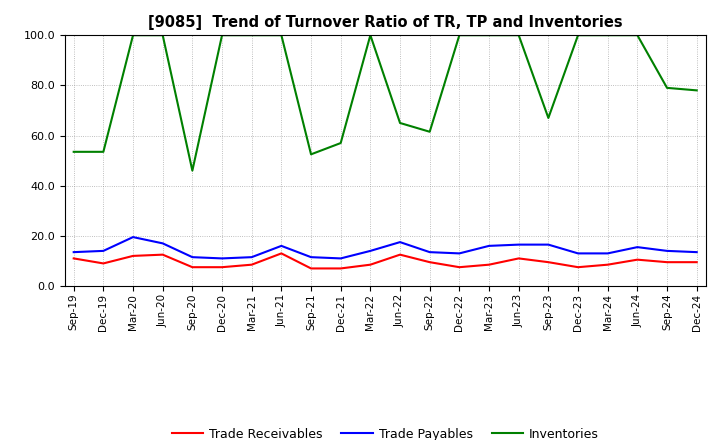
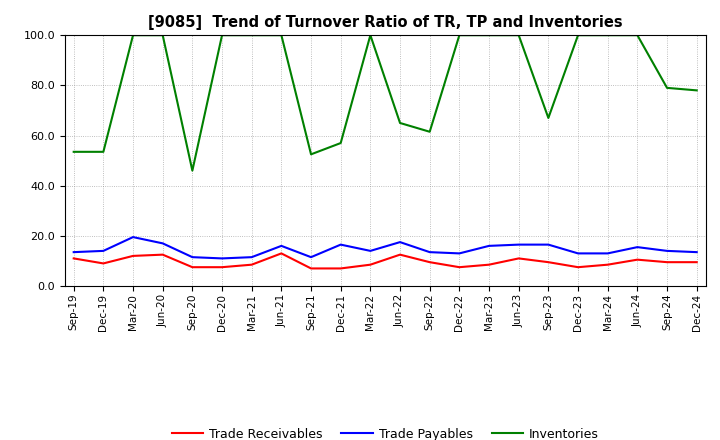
Trade Payables/Dec-21: 11.0 -> 16.5
